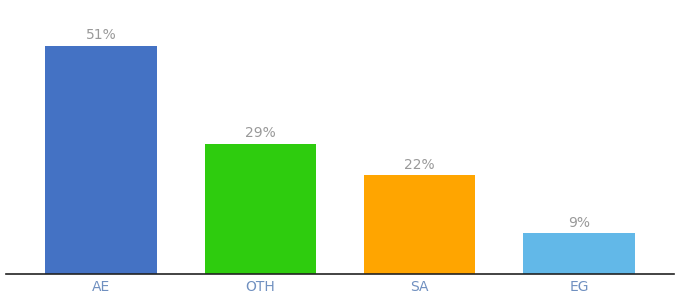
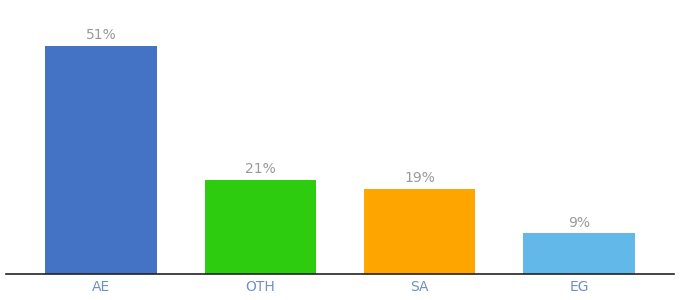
OTH: 29% -> 21%
SA: 22% -> 19%
